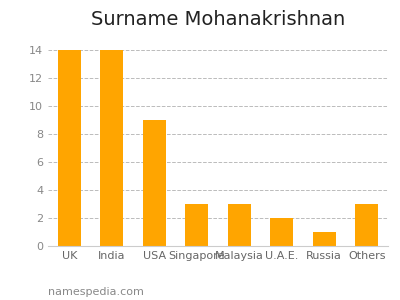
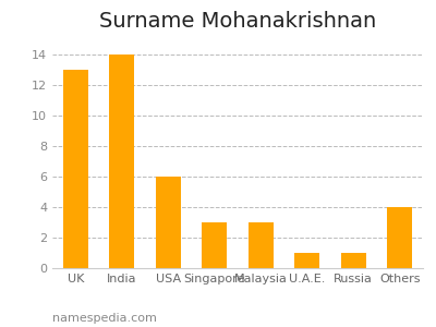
UK: 14 -> 13
USA: 9 -> 6
U.A.E.: 2 -> 1
Others: 3 -> 4
